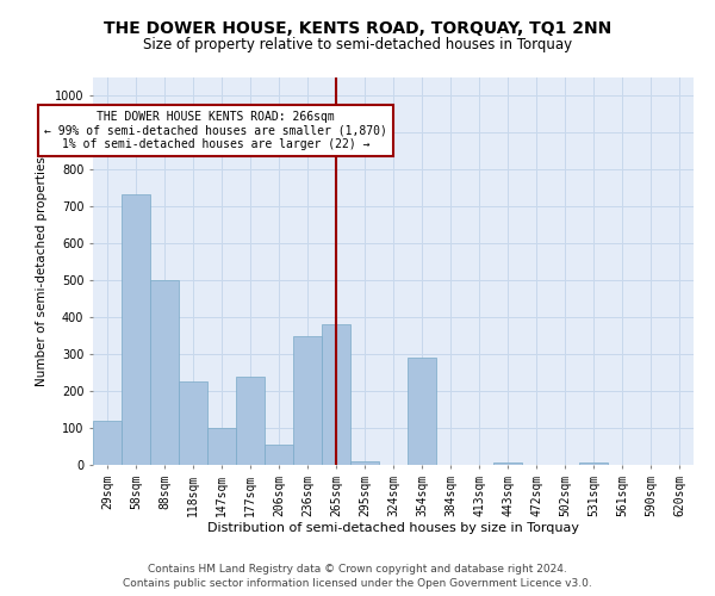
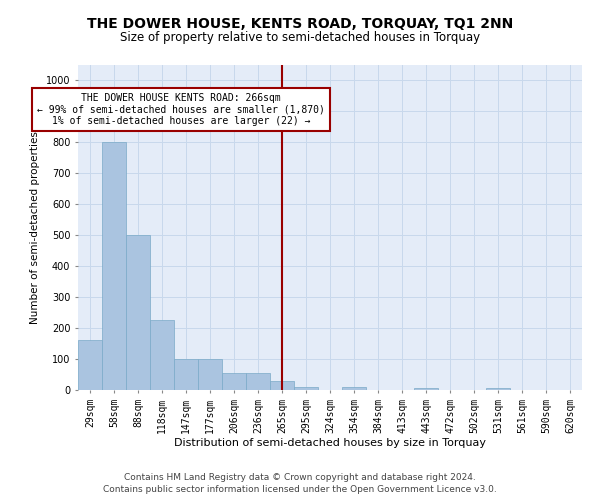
29sqm: 120 -> 160
58sqm: 735 -> 800
177sqm: 240 -> 100
236sqm: 350 -> 55
265sqm: 380 -> 30
354sqm: 290 -> 10
